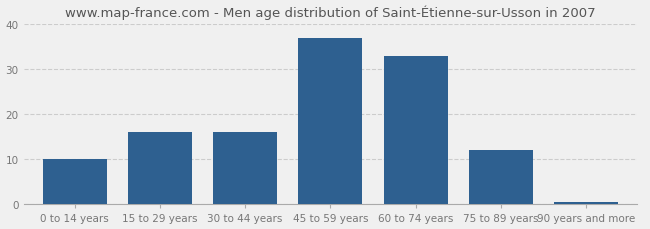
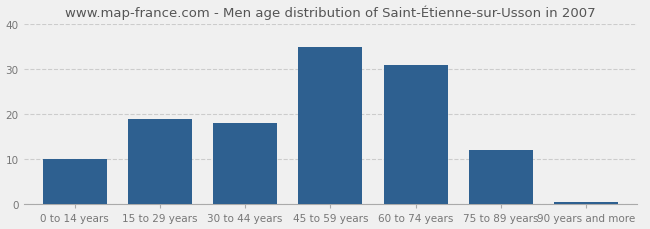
15 to 29 years: 16.0 -> 19.0
30 to 44 years: 16.0 -> 18.0
45 to 59 years: 37.0 -> 35.0
60 to 74 years: 33.0 -> 31.0
